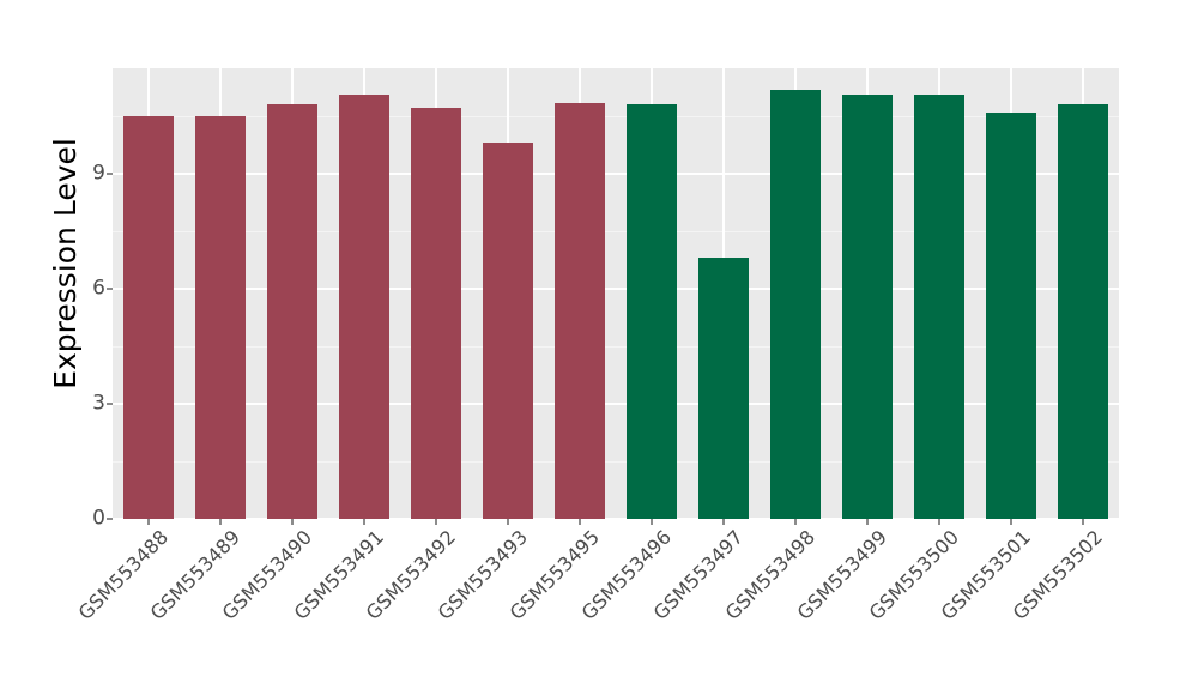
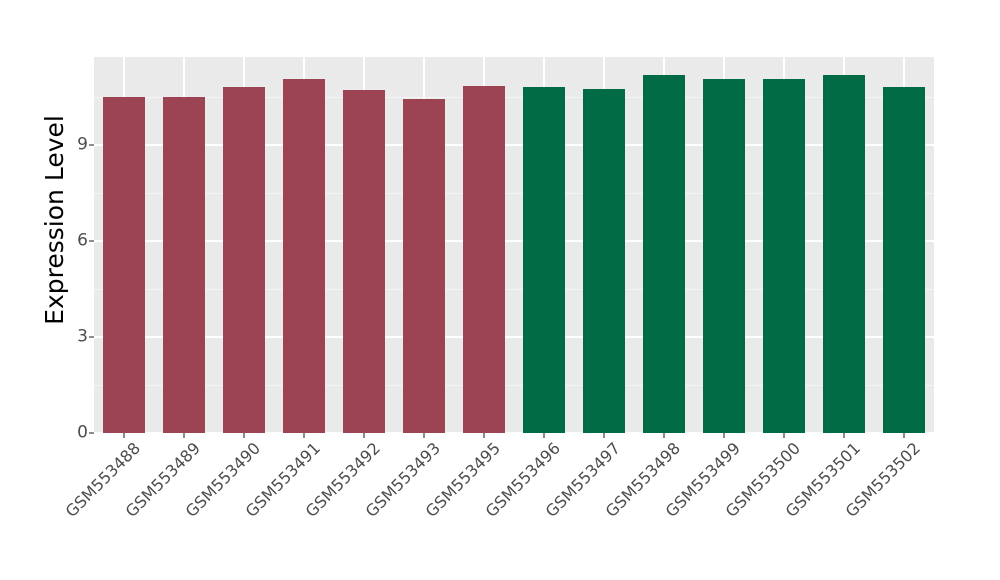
GSM553493: 9.8 -> 10.4
GSM553497: 6.8 -> 10.8
GSM553501: 10.6 -> 11.2
